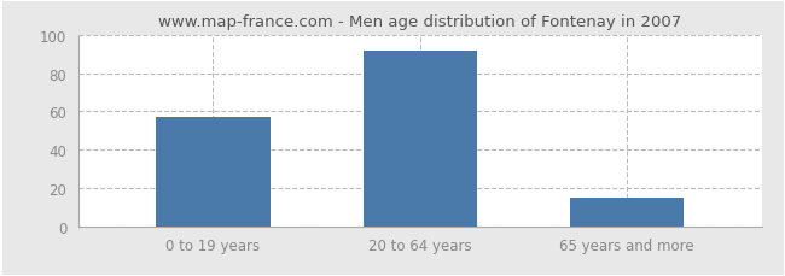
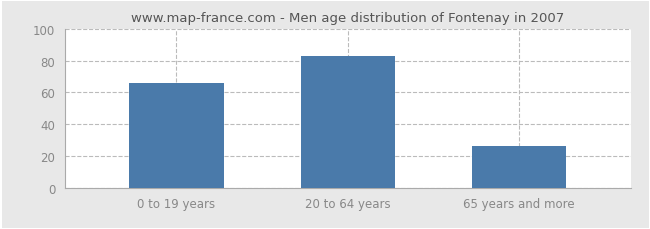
0 to 19 years: 57 -> 66
20 to 64 years: 92 -> 83
65 years and more: 15 -> 26
